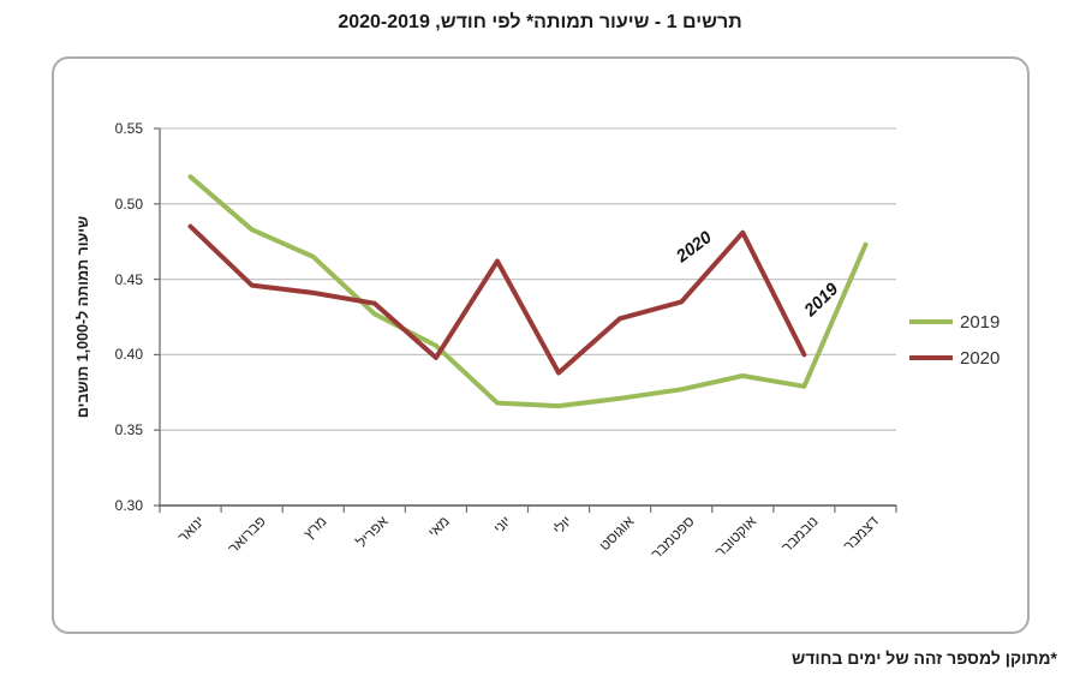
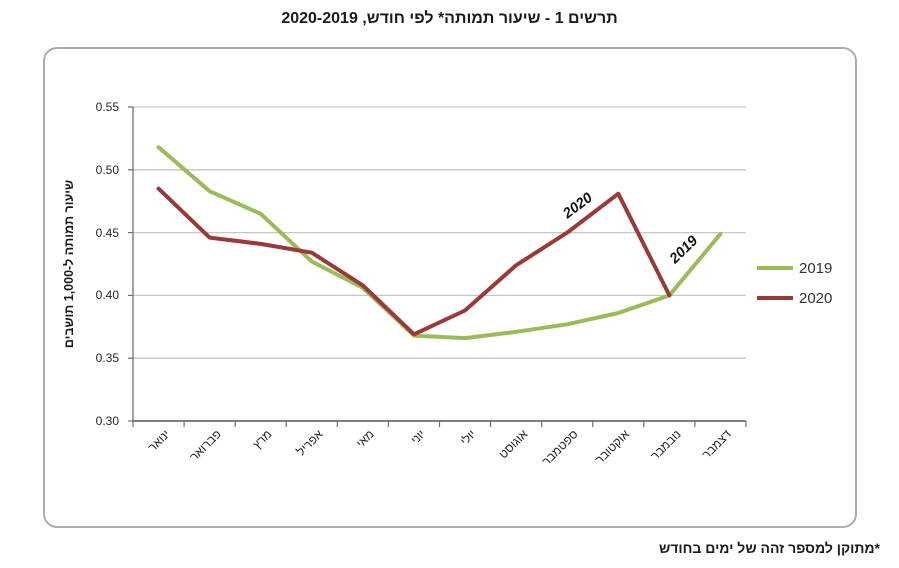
2020/מאי: 0.398 -> 0.408
2020/יוני: 0.462 -> 0.369
2020/ספטמבר: 0.435 -> 0.450
2019/נובמבר: 0.379 -> 0.400
2019/דצמבר: 0.473 -> 0.449
